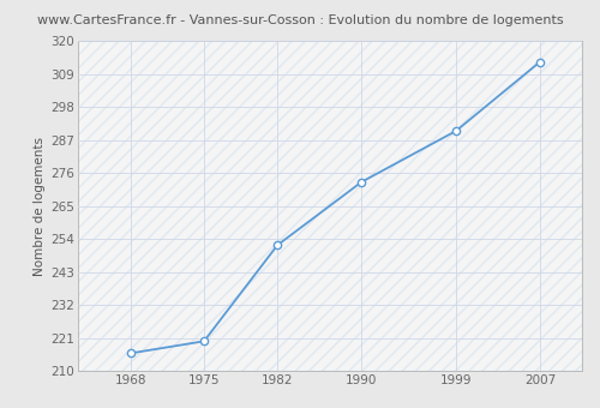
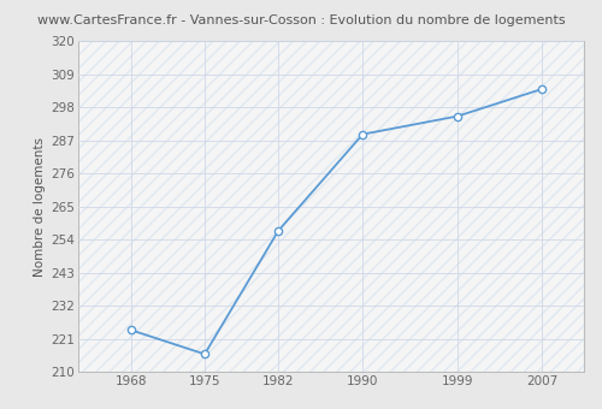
1968: 216 -> 224
1975: 220 -> 216
1982: 252 -> 257
1990: 273 -> 289
1999: 290 -> 295
2007: 313 -> 304
